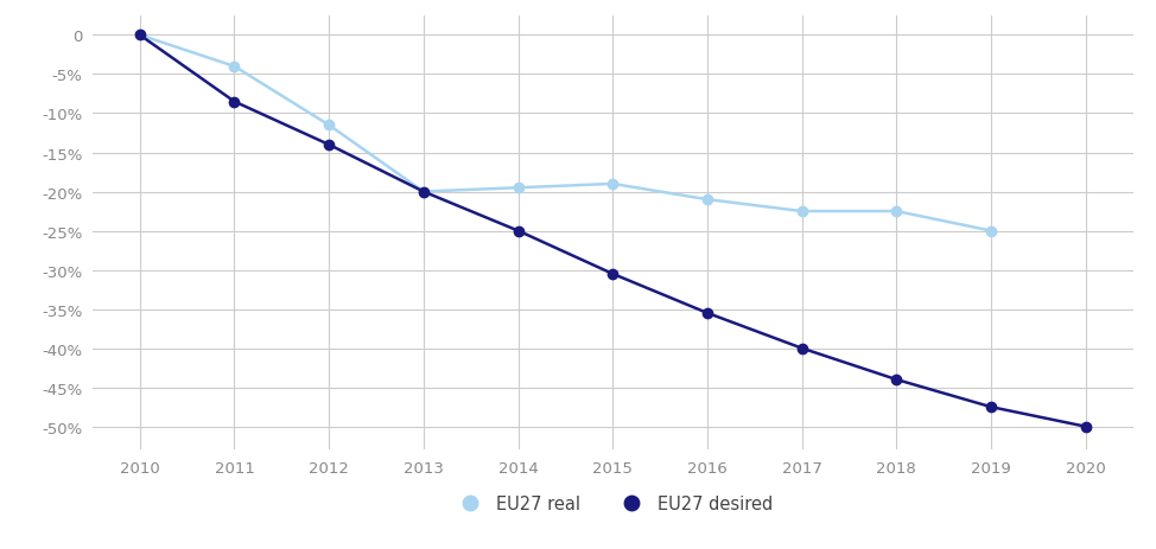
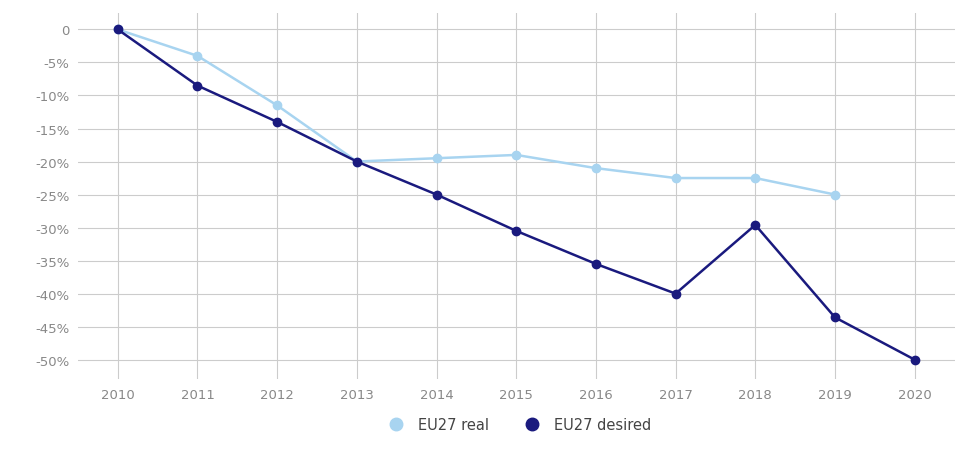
EU27 desired/2018: -44.0% -> -29.6%
EU27 desired/2019: -47.5% -> -43.6%
